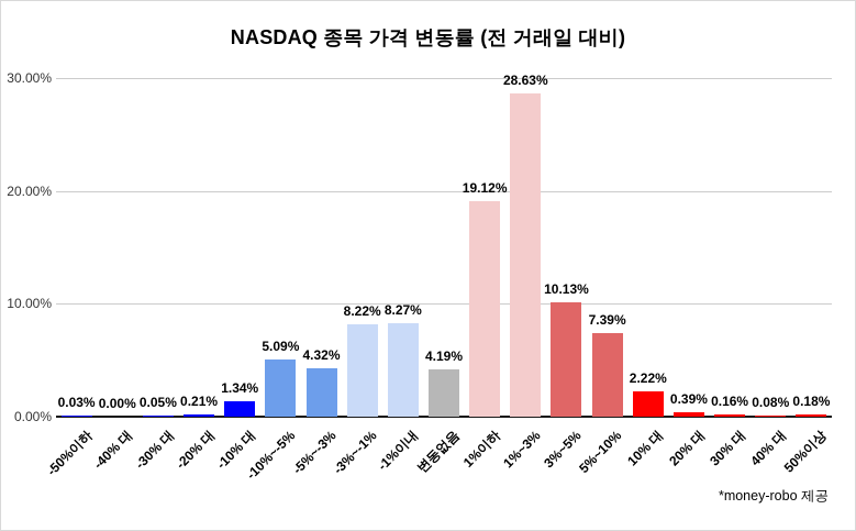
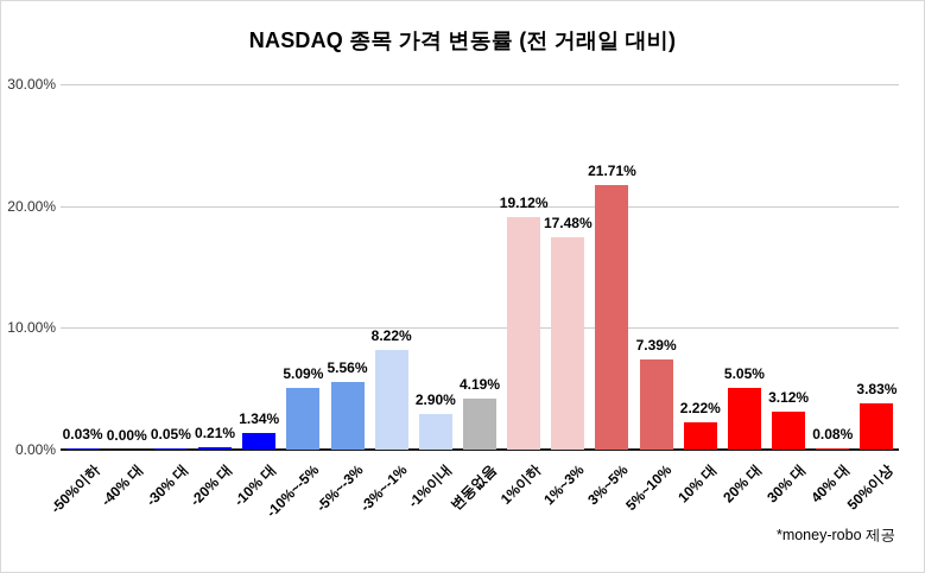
-5%~-3%: 4.32% -> 5.56%
-1%이내: 8.27% -> 2.90%
1%~3%: 28.63% -> 17.48%
3%~5%: 10.13% -> 21.71%
20% 대: 0.39% -> 5.05%
30% 대: 0.16% -> 3.12%
50%이상: 0.18% -> 3.83%
